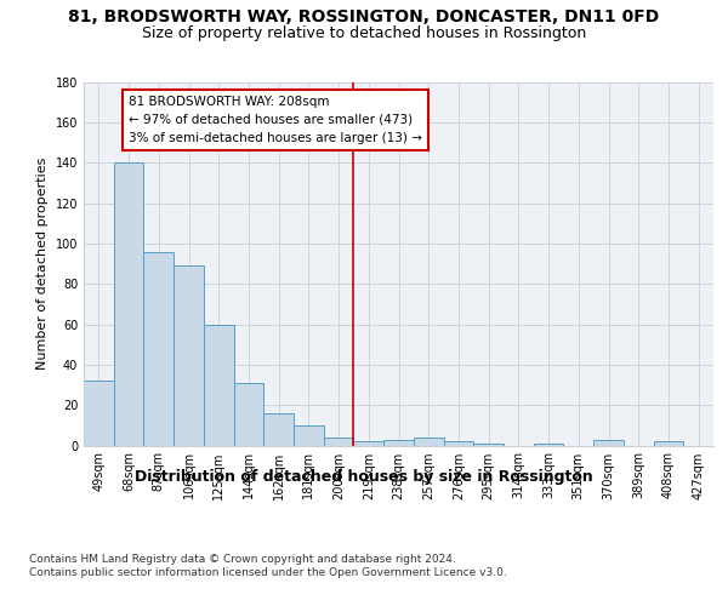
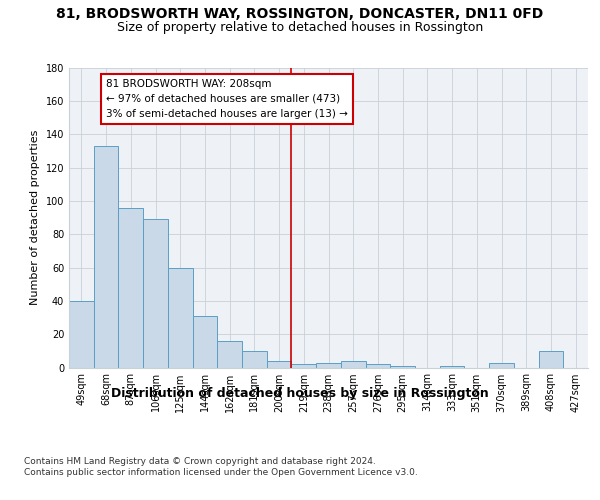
49sqm: 32 -> 40
68sqm: 140 -> 133
408sqm: 2 -> 10
